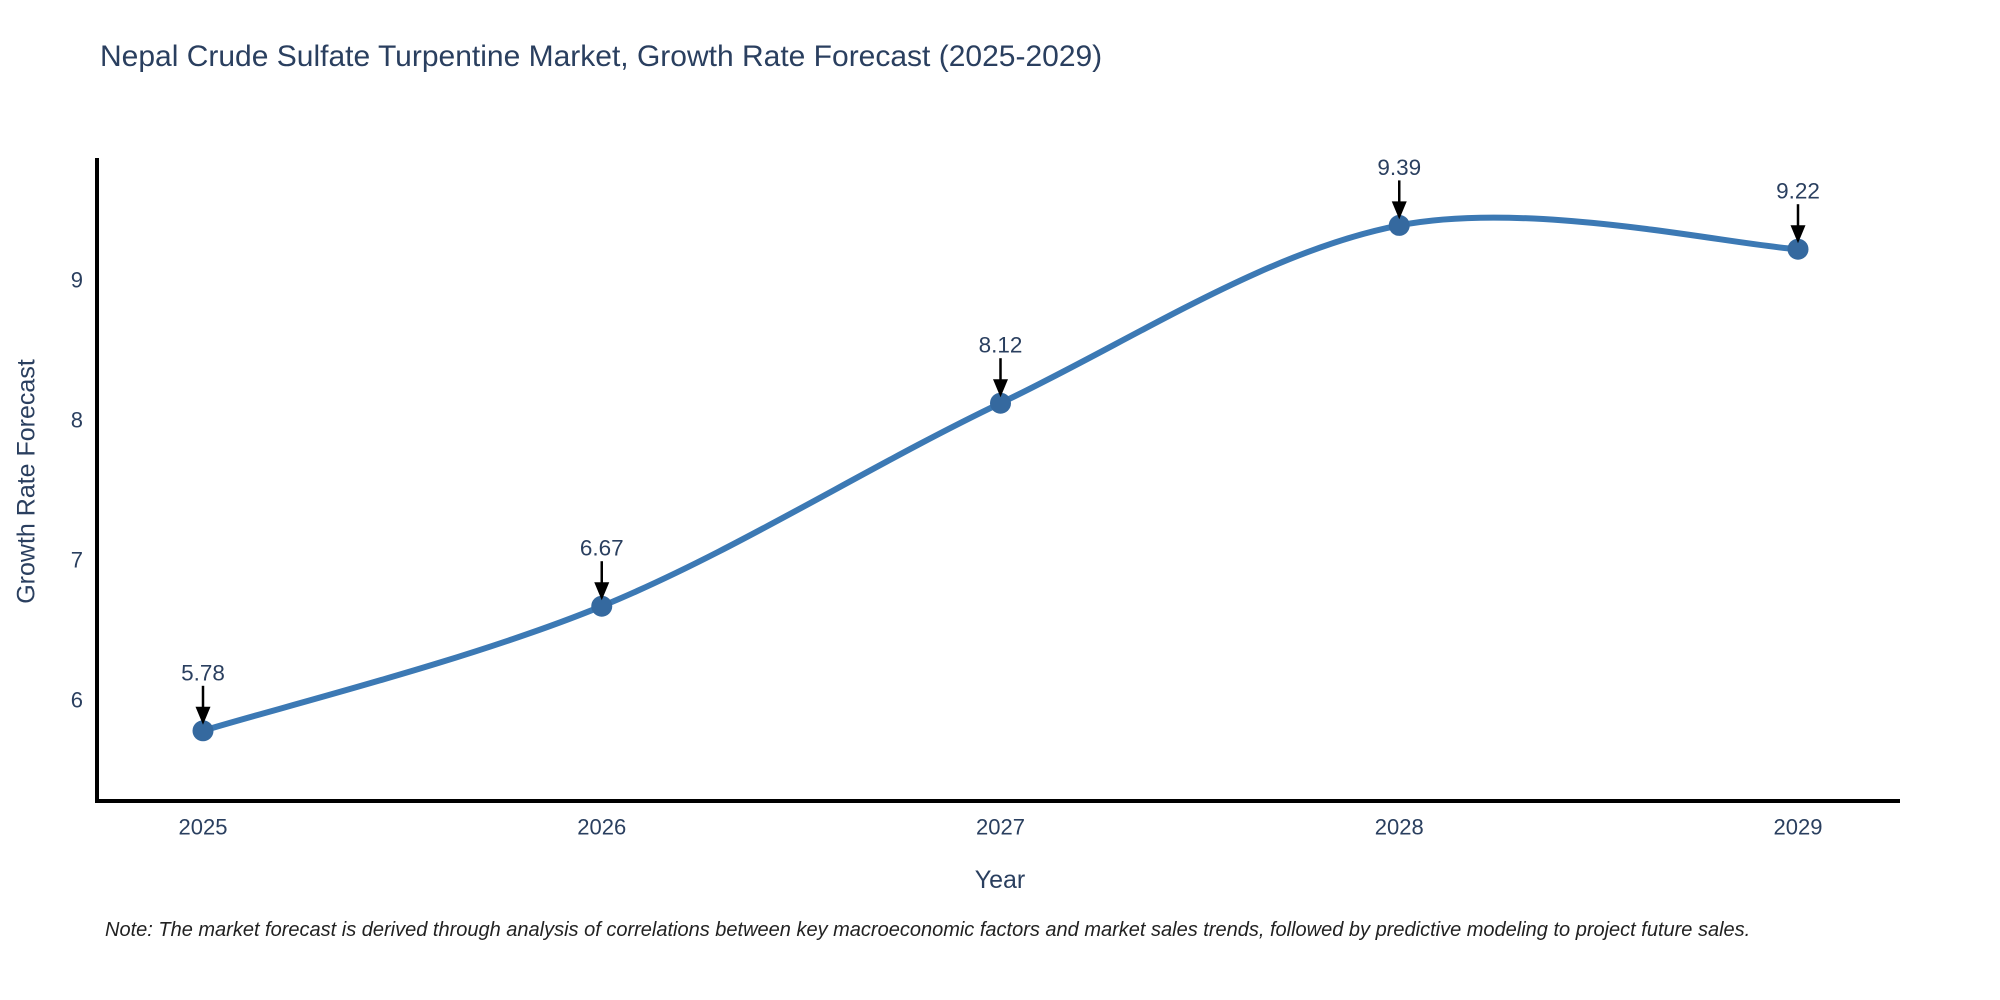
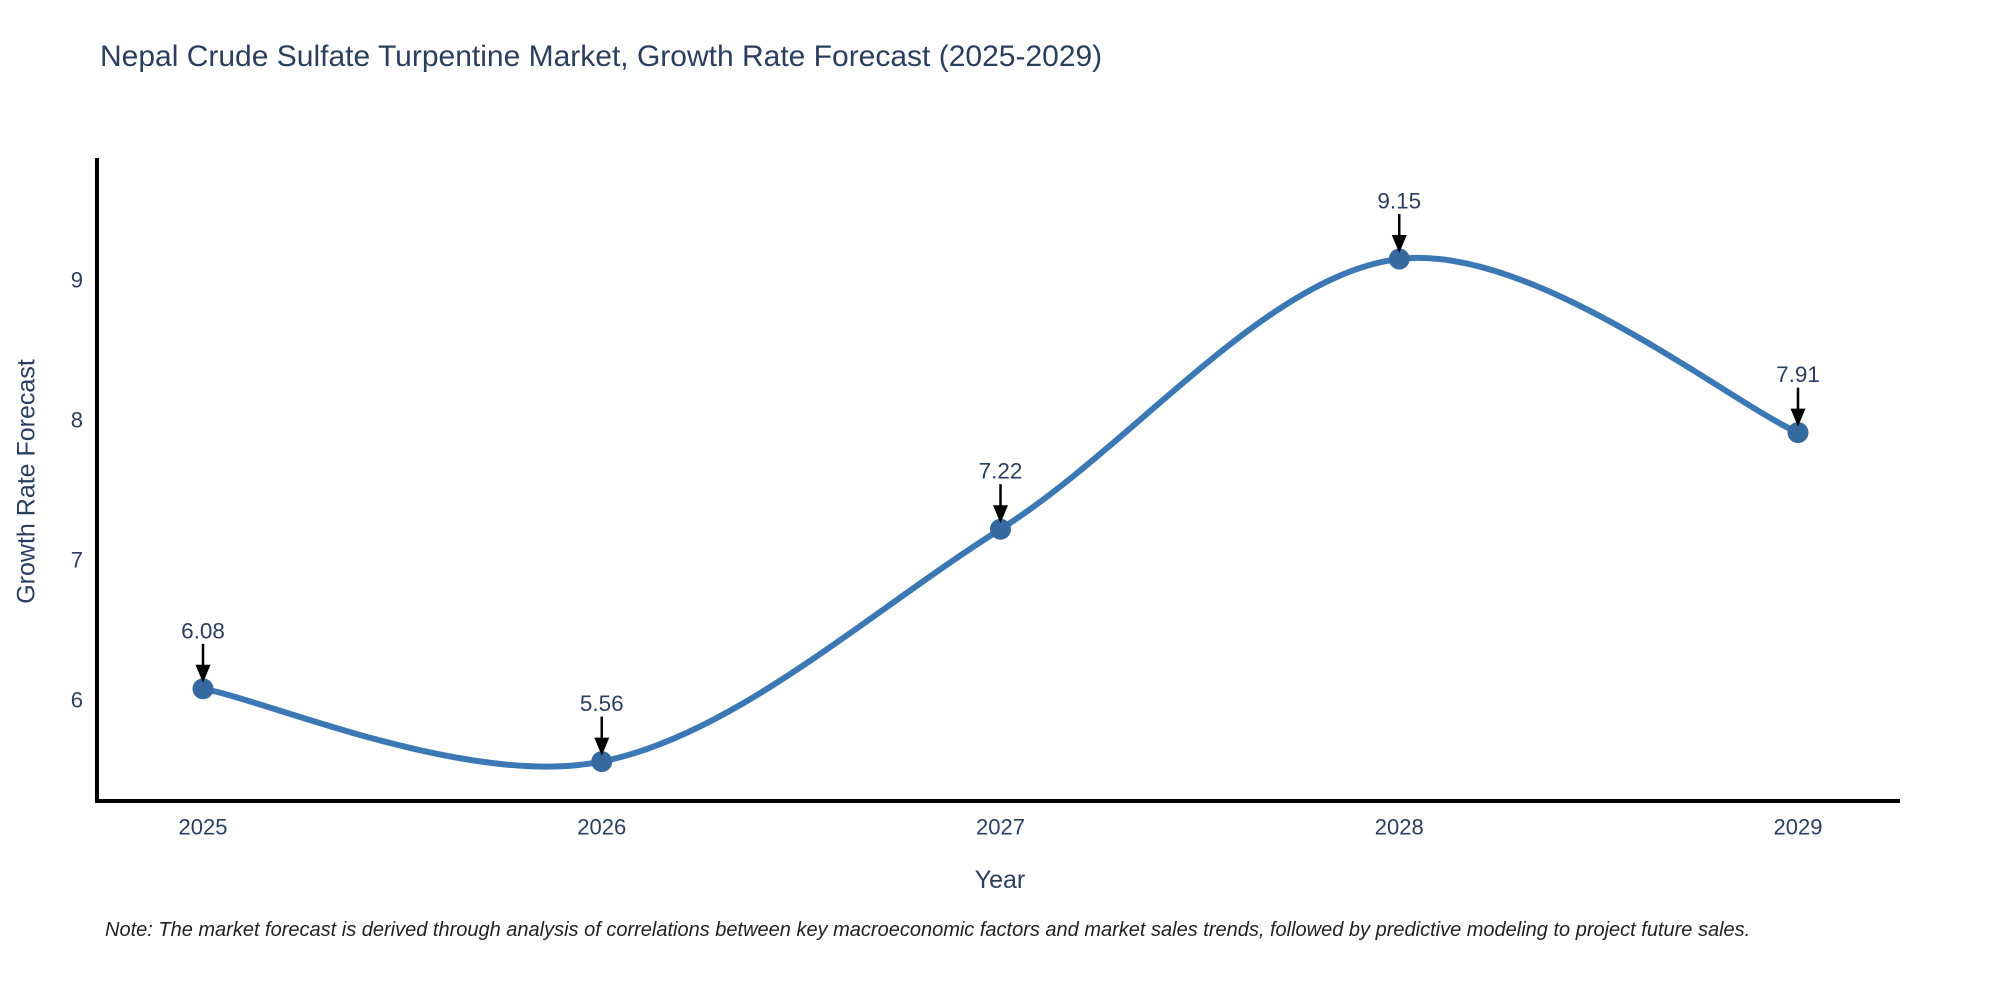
2025: 5.78 -> 6.08
2026: 6.67 -> 5.56
2027: 8.12 -> 7.22
2028: 9.39 -> 9.15
2029: 9.22 -> 7.91
